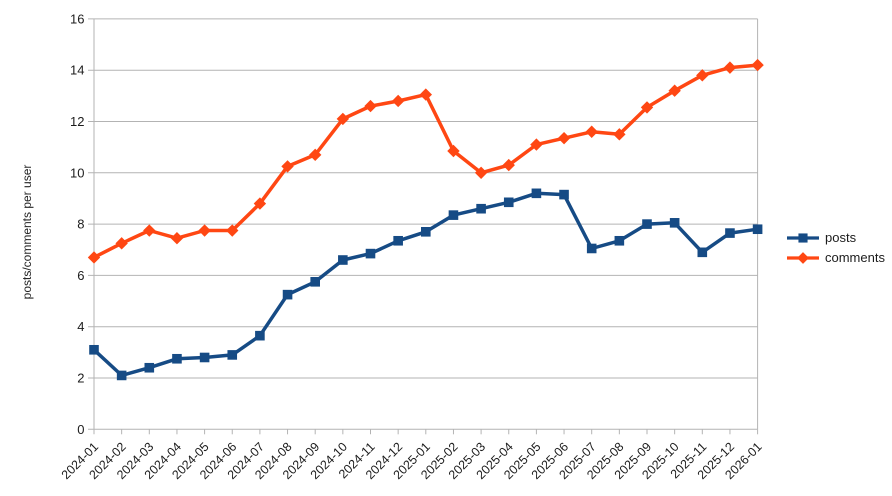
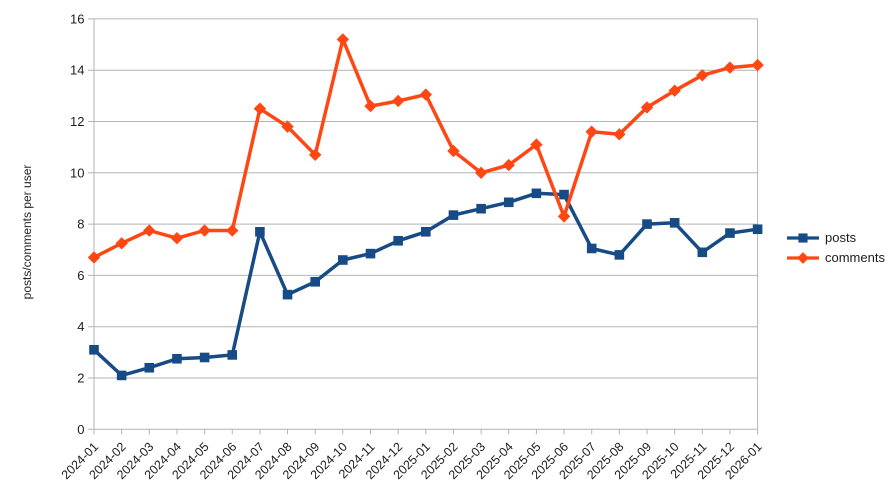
posts/2024-07: 3.6 -> 7.7
comments/2024-07: 8.8 -> 12.5
comments/2024-08: 10.2 -> 11.8
comments/2024-10: 12.1 -> 15.2
comments/2025-06: 11.3 -> 8.3
posts/2025-08: 7.3 -> 6.8
